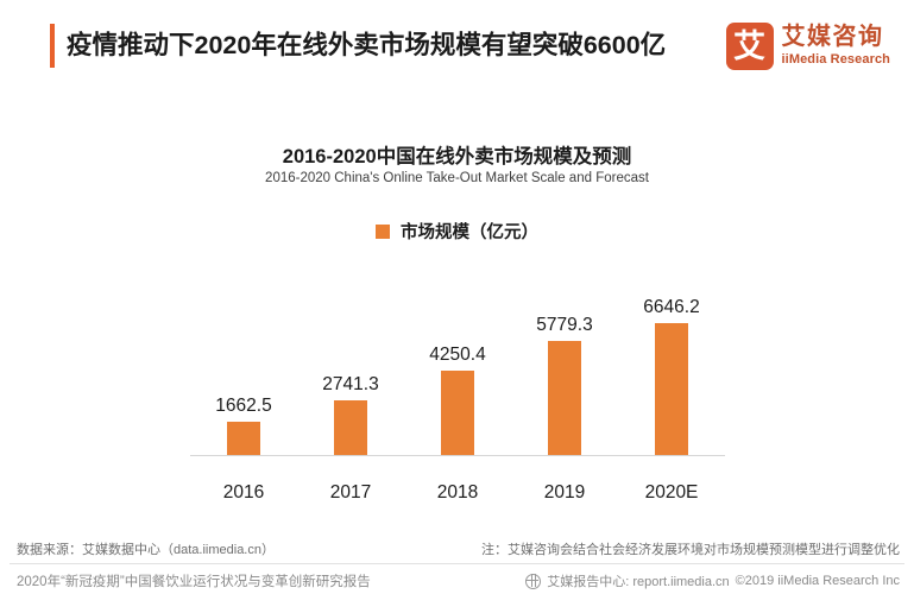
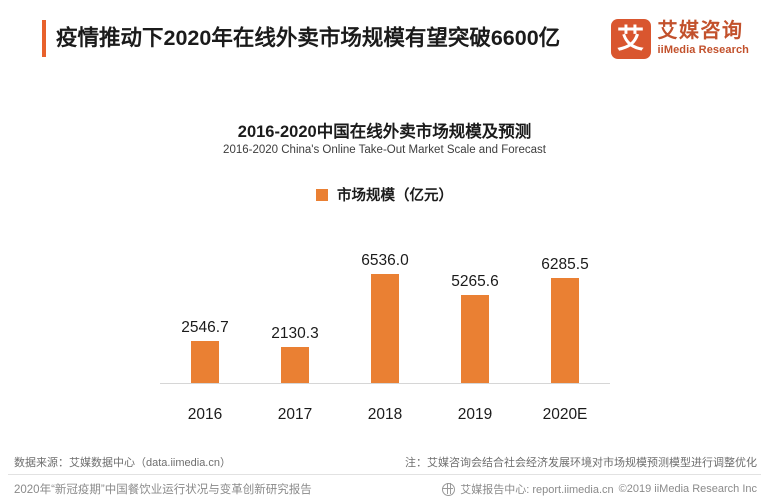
2016: 1662.5 -> 2546.7
2017: 2741.3 -> 2130.3
2018: 4250.4 -> 6536.0
2019: 5779.3 -> 5265.6
2020E: 6646.2 -> 6285.5
